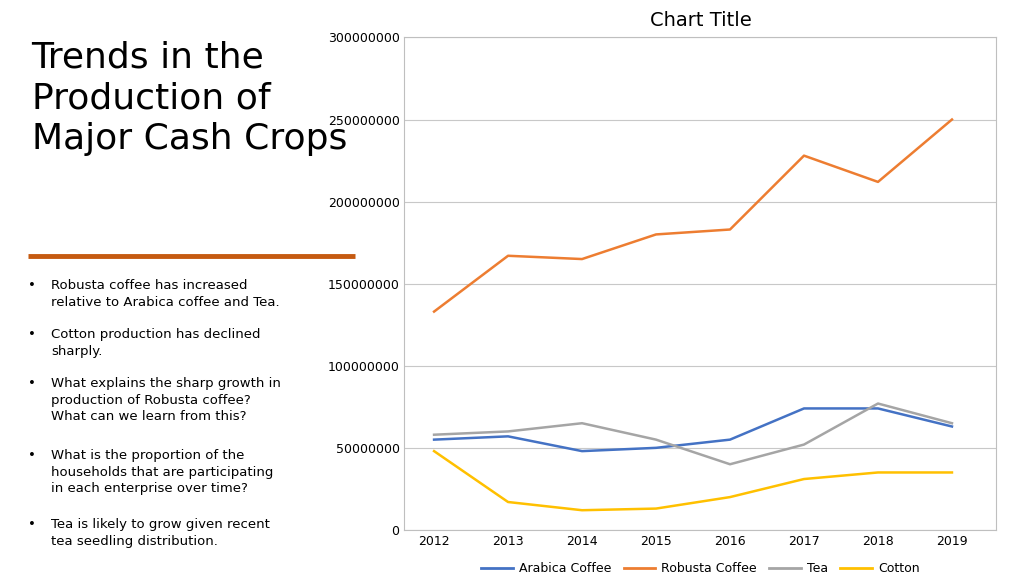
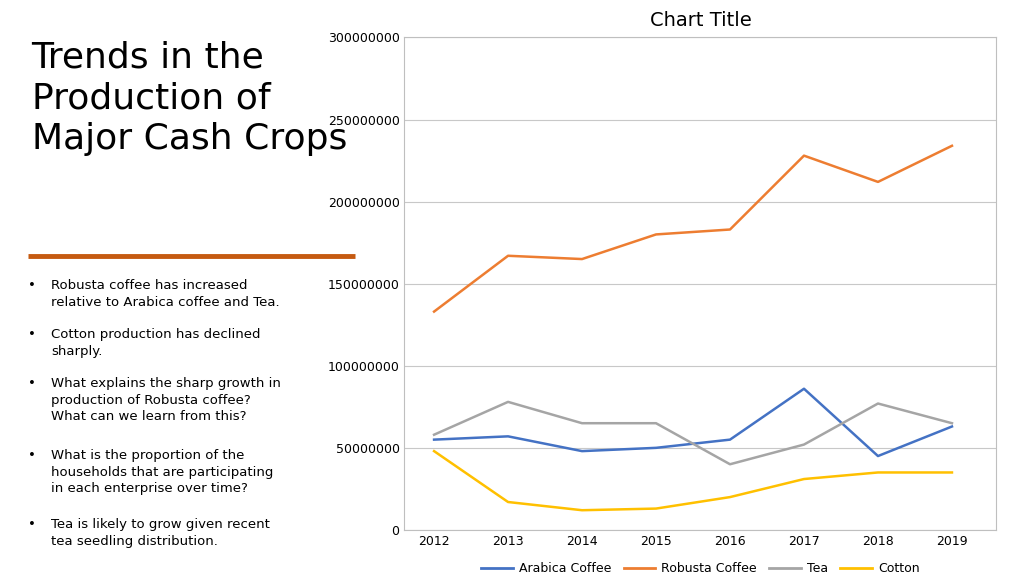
Tea/2013: 60000000 -> 78000000
Tea/2015: 55000000 -> 65000000
Arabica Coffee/2017: 74000000 -> 86000000
Arabica Coffee/2018: 74000000 -> 45000000
Robusta Coffee/2019: 250000000 -> 234000000
